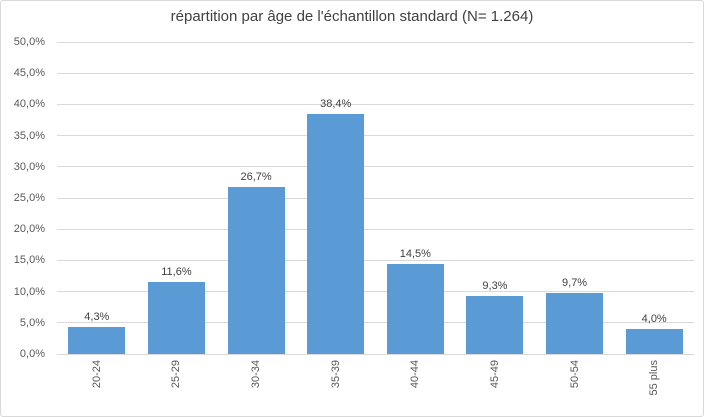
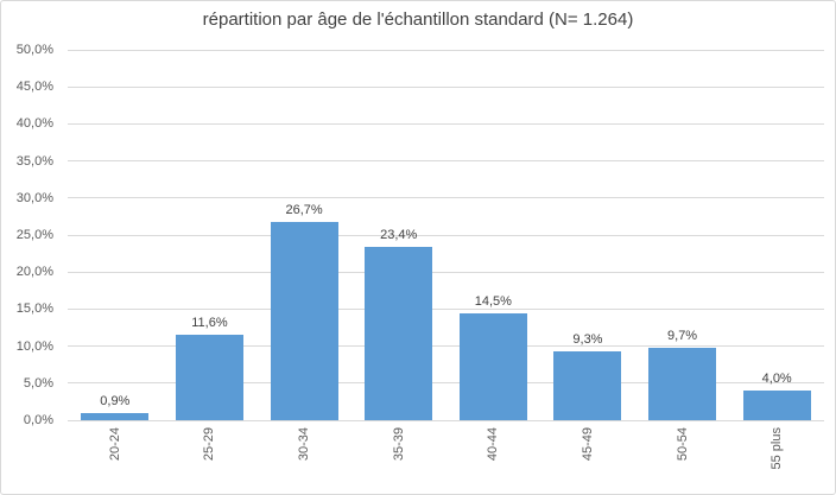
20-24: 4,3% -> 0,9%
35-39: 38,4% -> 23,4%
